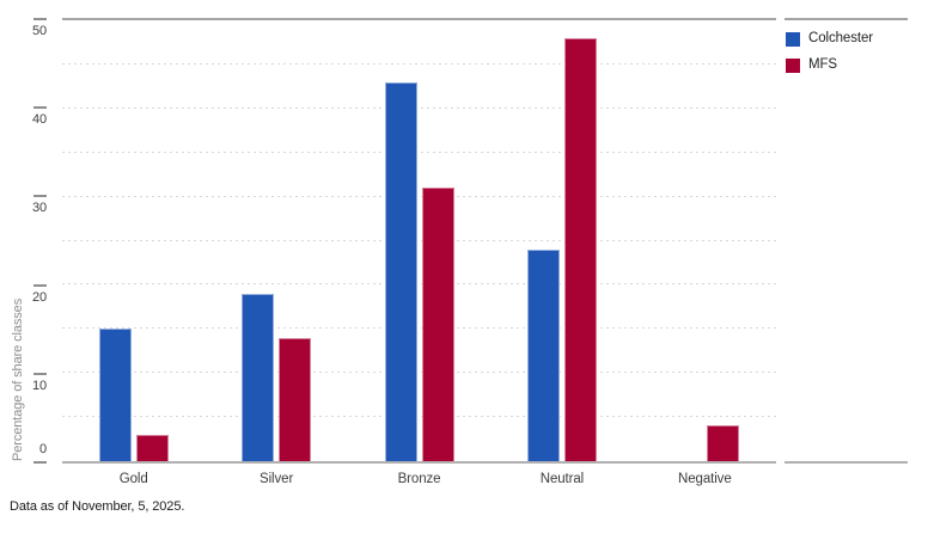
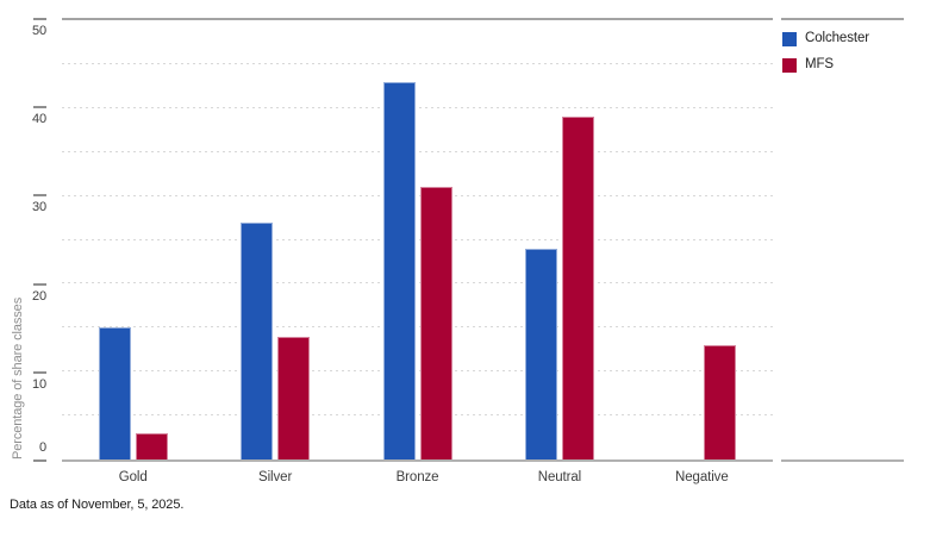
Colchester/Silver: 19 -> 27
MFS/Neutral: 48 -> 39
MFS/Negative: 4 -> 13
